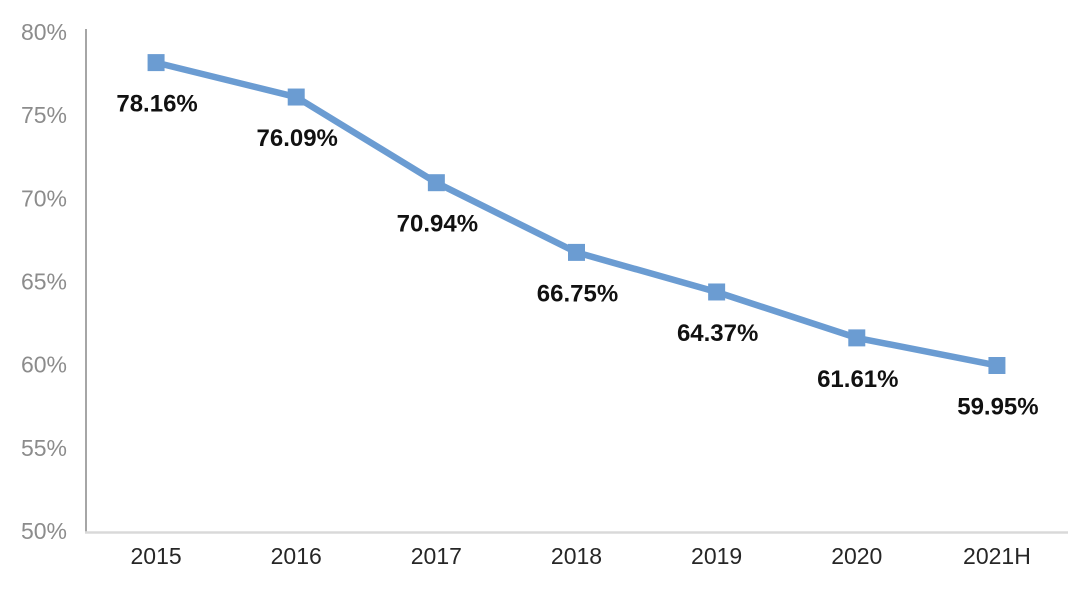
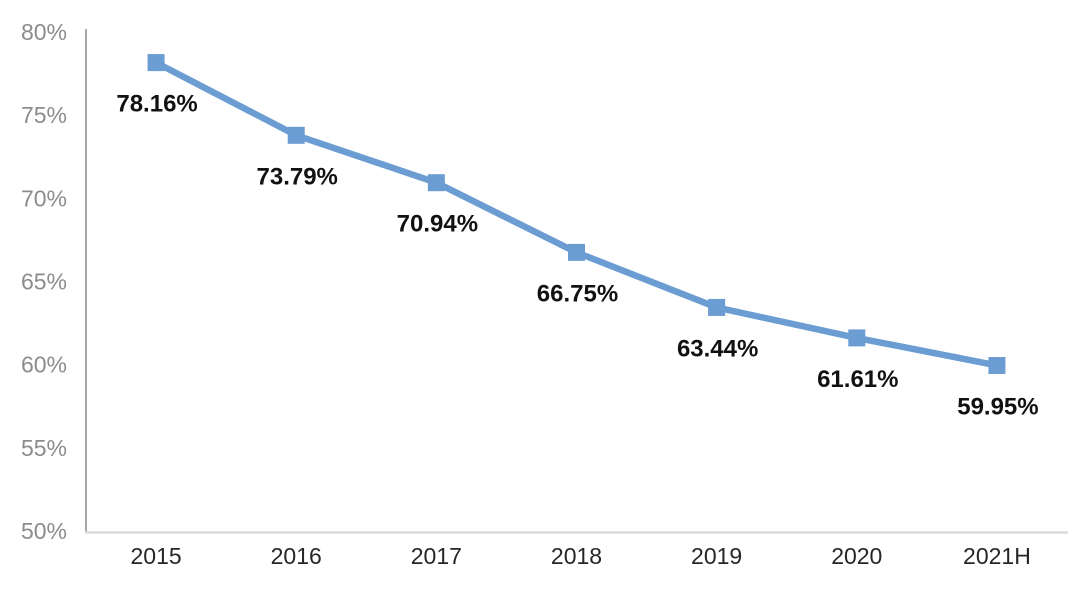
2016: 76.09% -> 73.79%
2019: 64.37% -> 63.44%
